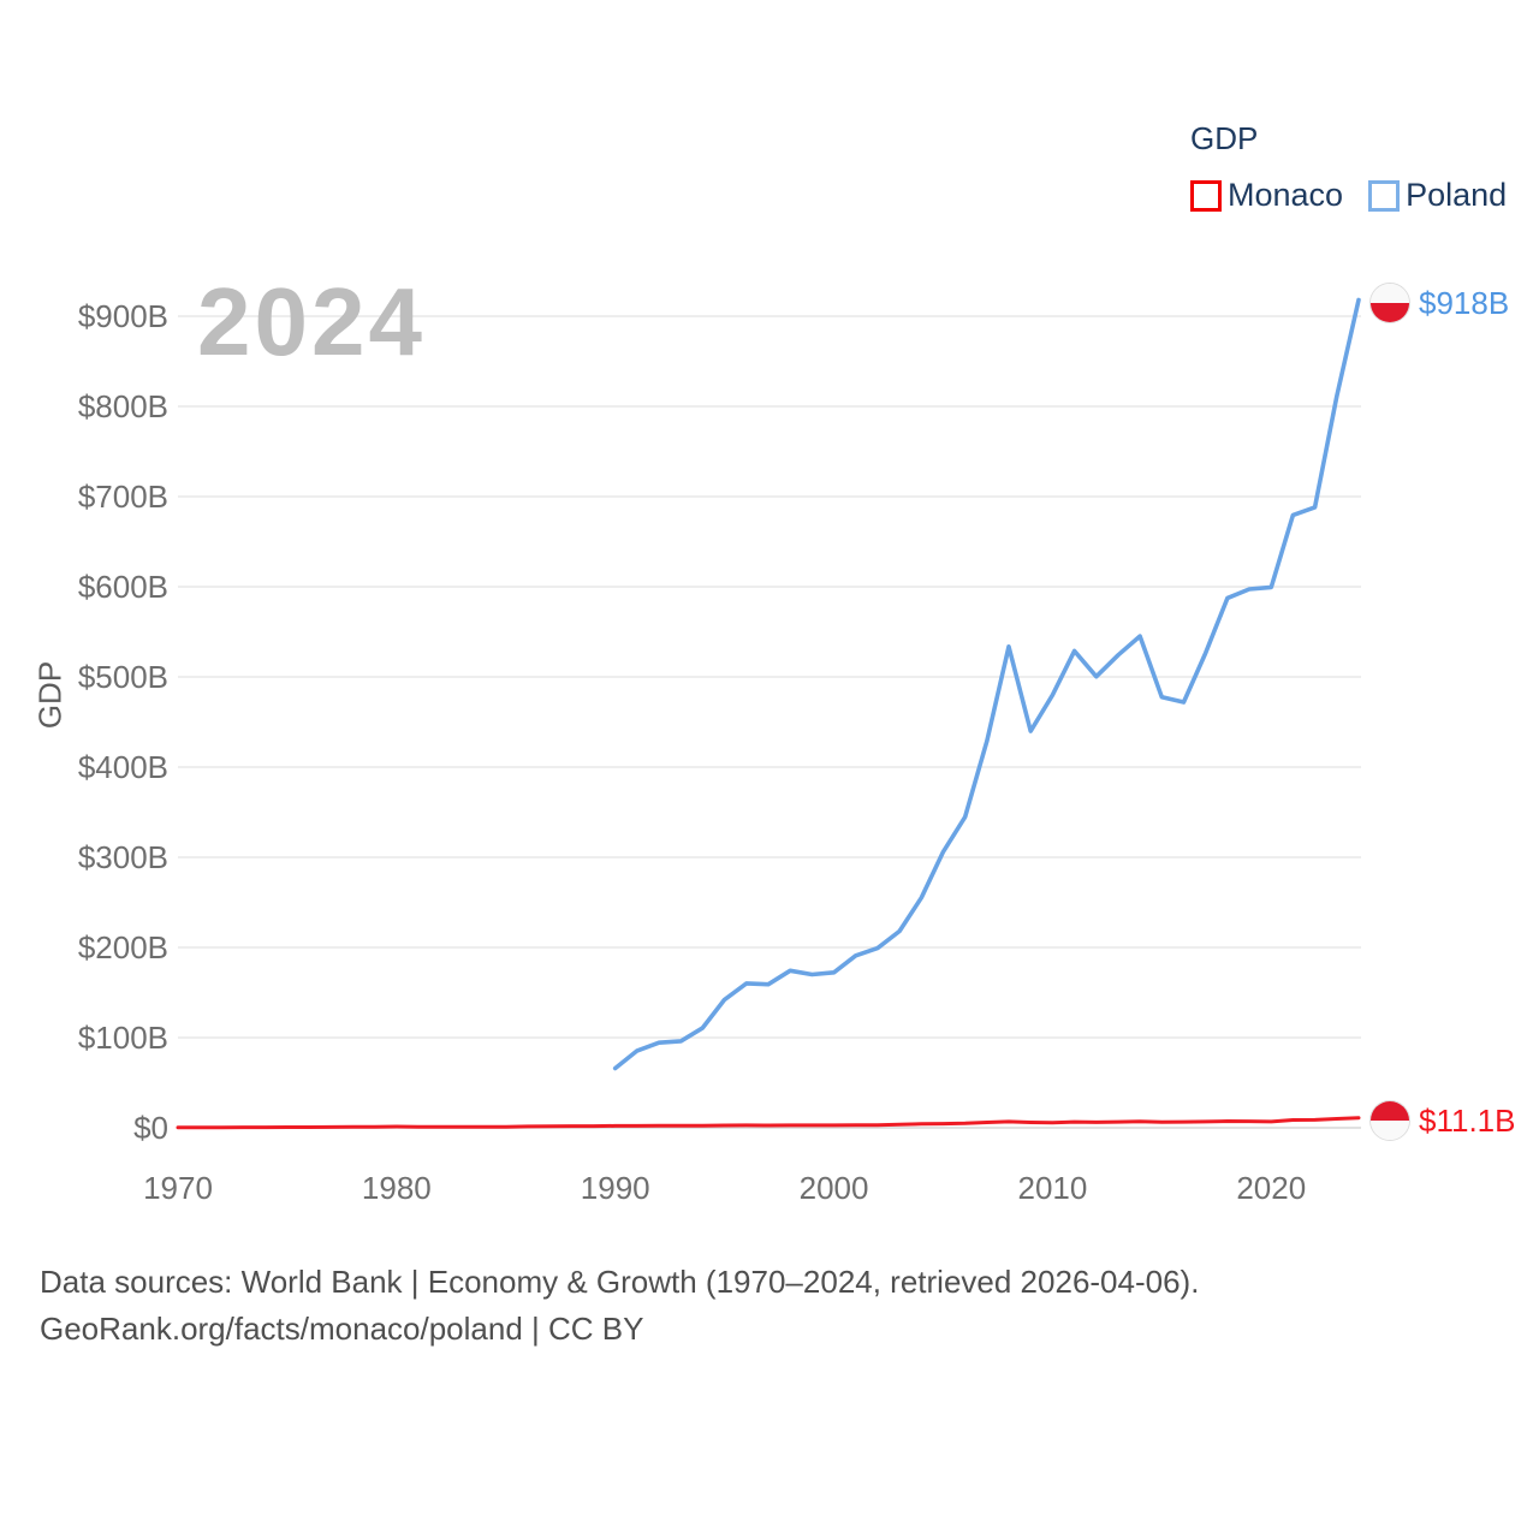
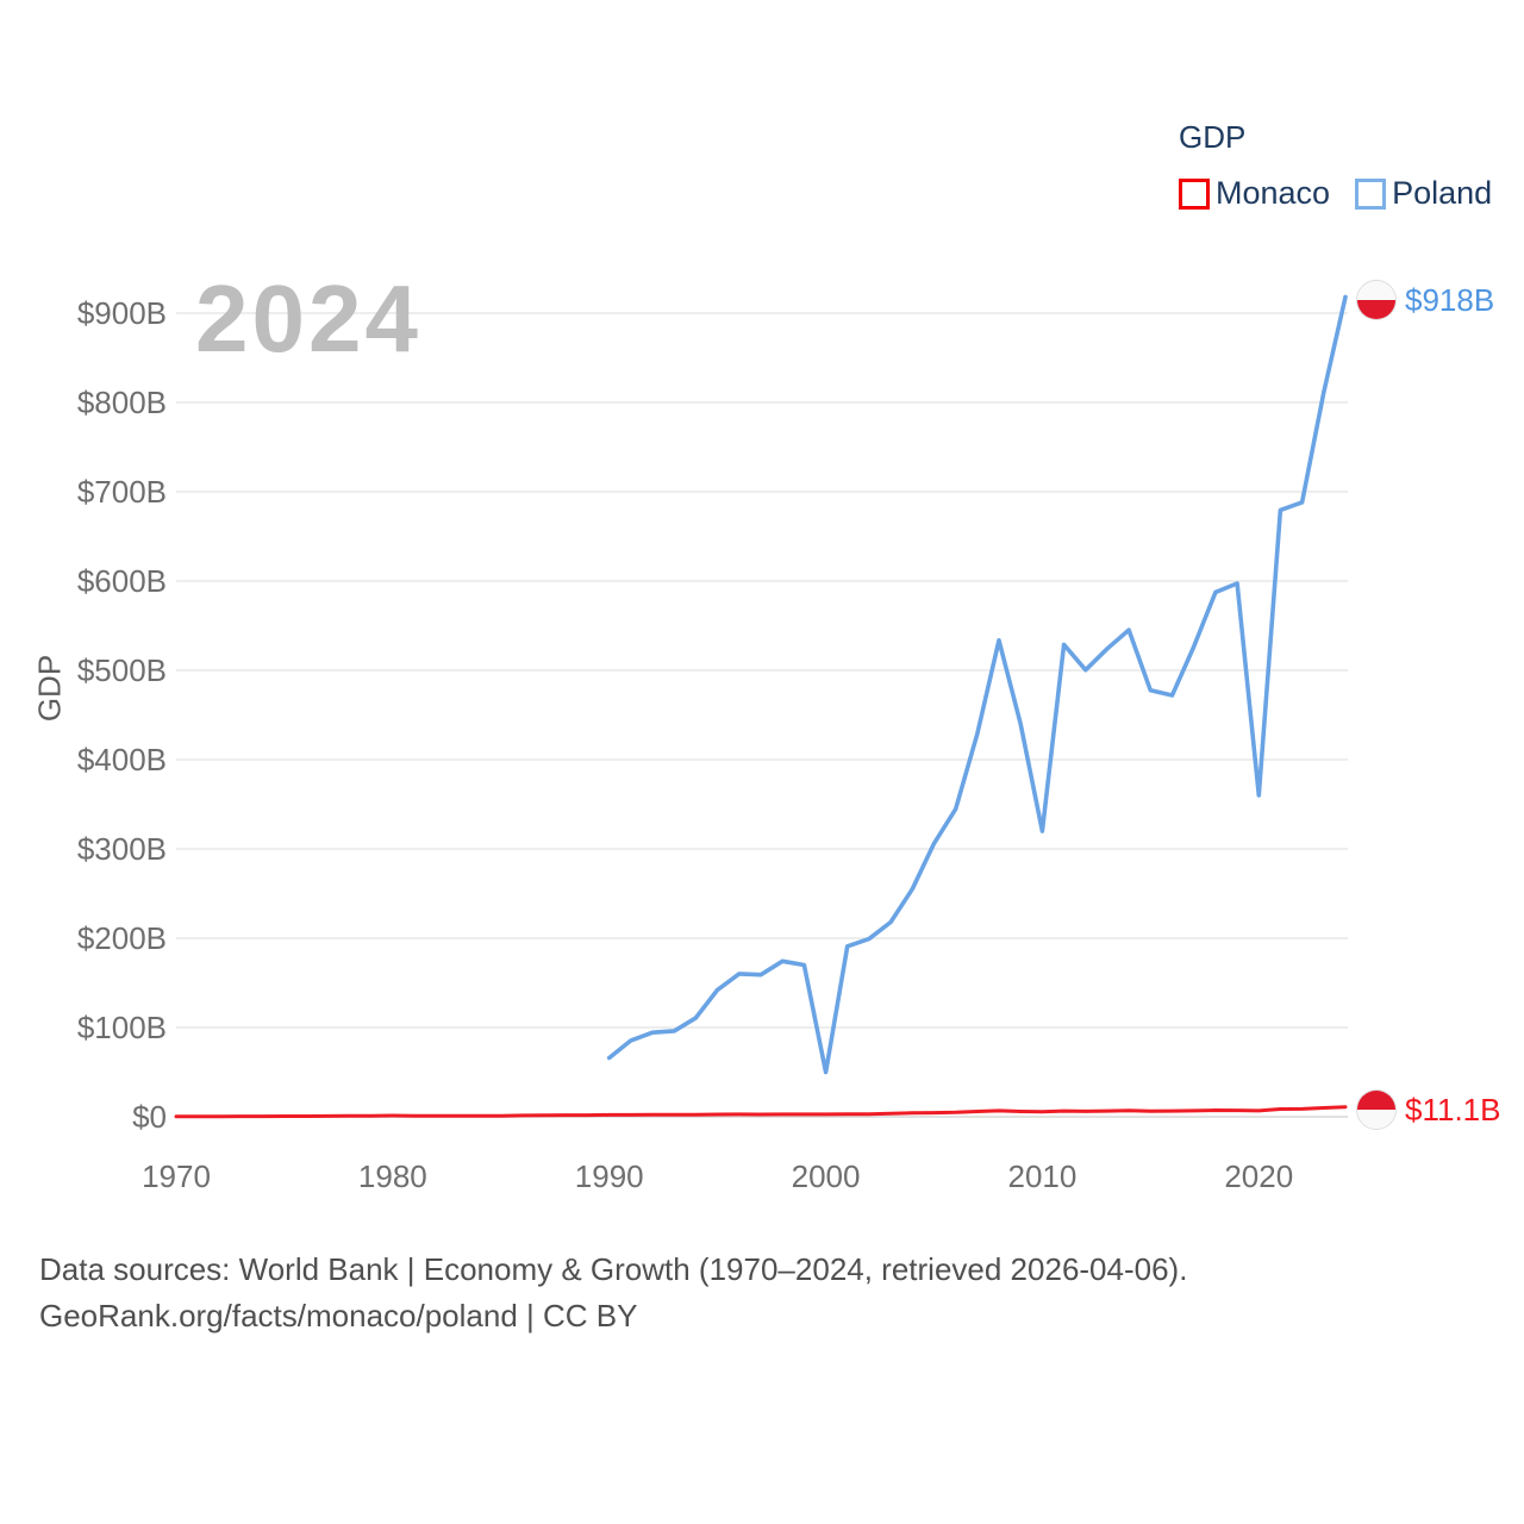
Poland/2000: $170B -> $50B
Poland/2010: $480B -> $320B
Poland/2020: $600B -> $360B
